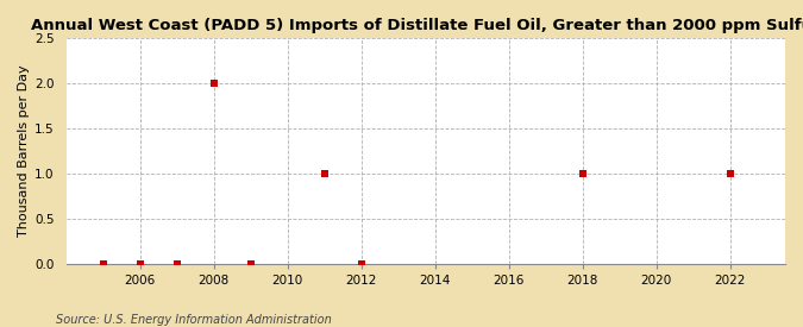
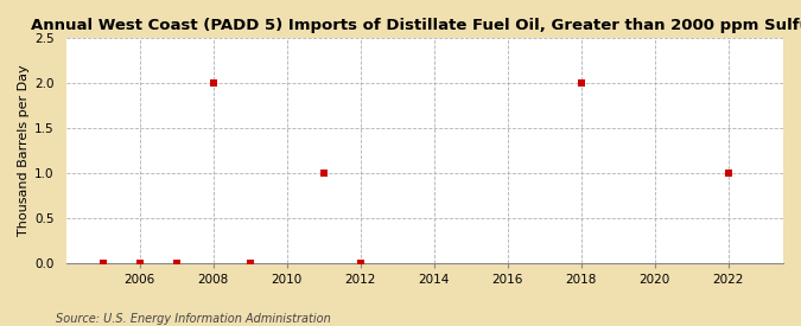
2018: 1 -> 2
